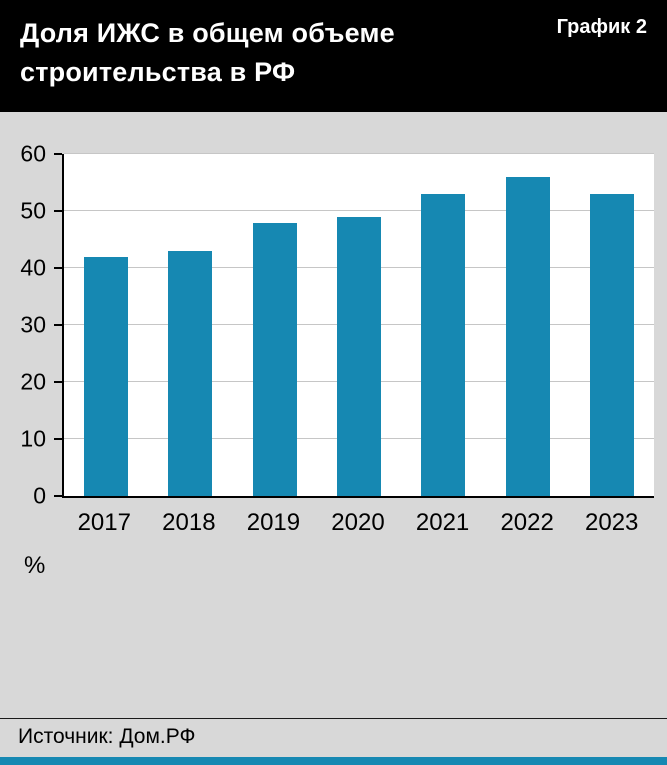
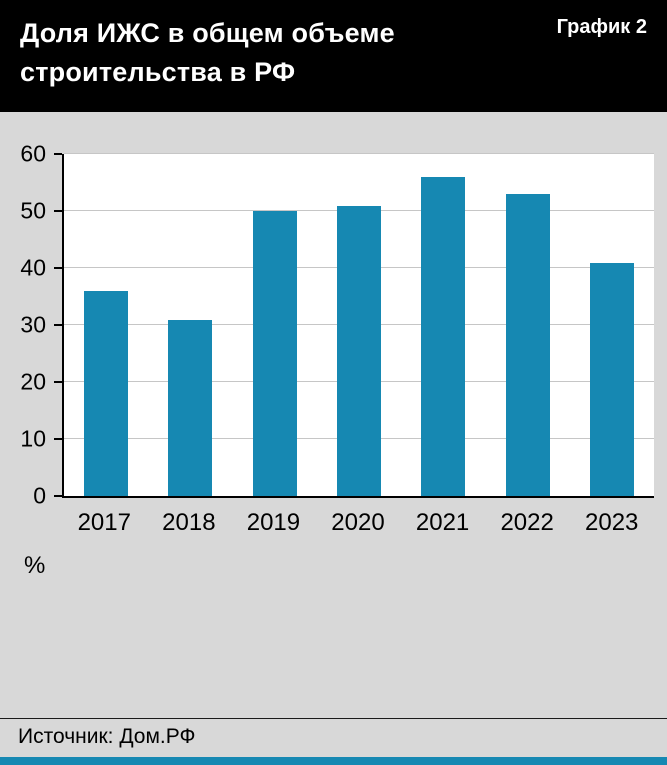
2017: 42 -> 36
2018: 43 -> 31
2019: 48 -> 50
2020: 49 -> 51
2021: 53 -> 56
2022: 56 -> 53
2023: 53 -> 41
